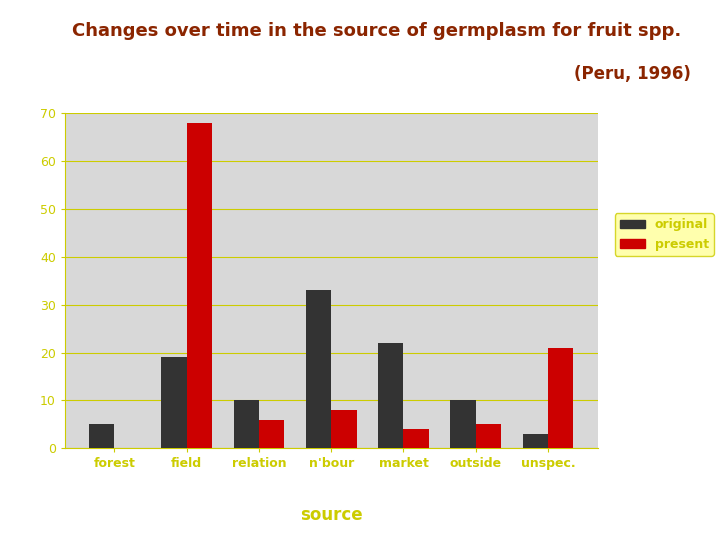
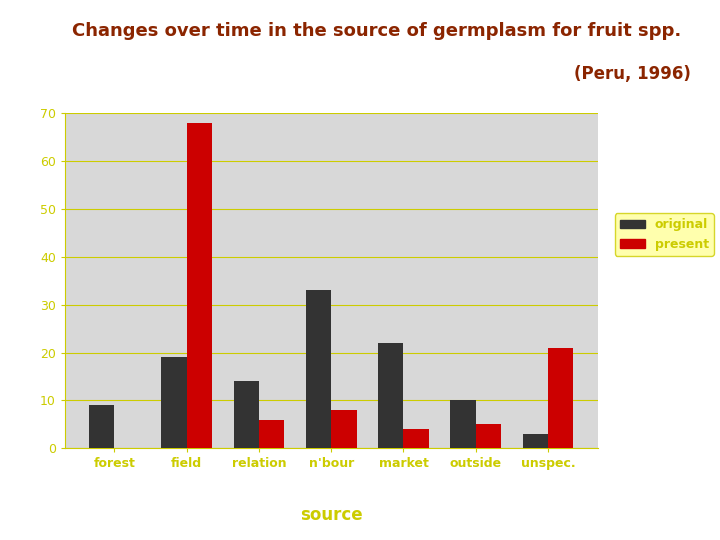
original/forest: 5 -> 9
original/relation: 10 -> 14
